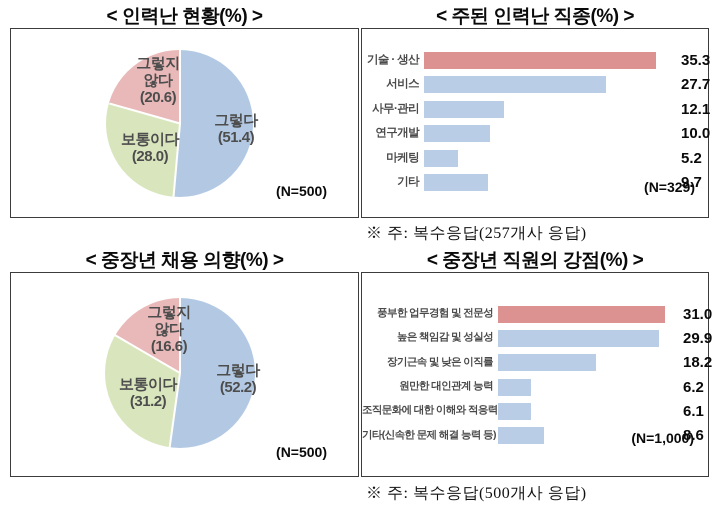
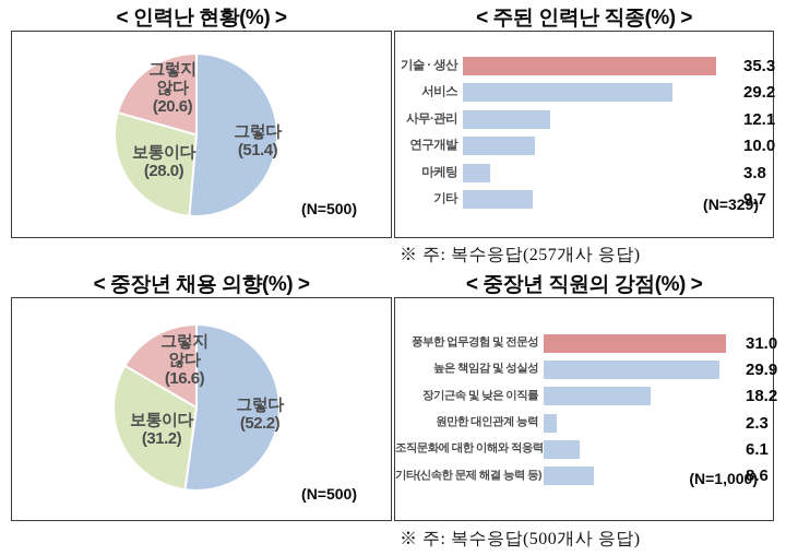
< 주된 인력난 직종(%) >/서비스: 27.7 -> 29.2
< 주된 인력난 직종(%) >/마케팅: 5.2 -> 3.8
< 중장년 직원의 강점(%) >/원만한 대인관계 능력: 6.2 -> 2.3
